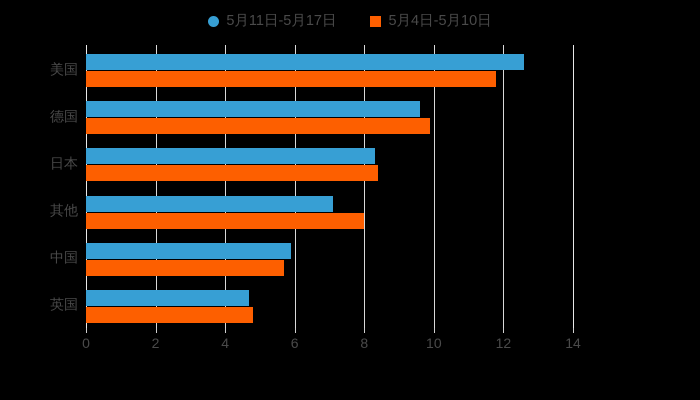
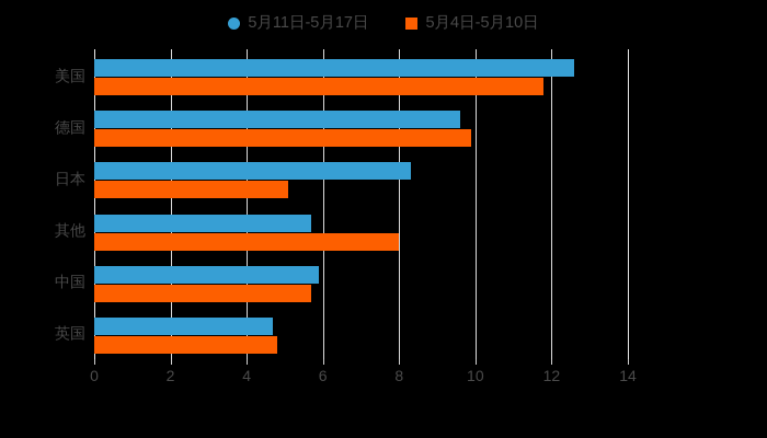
5月4日-5月10日/日本: 8.4 -> 5.1
5月11日-5月17日/其他: 7.1 -> 5.7
